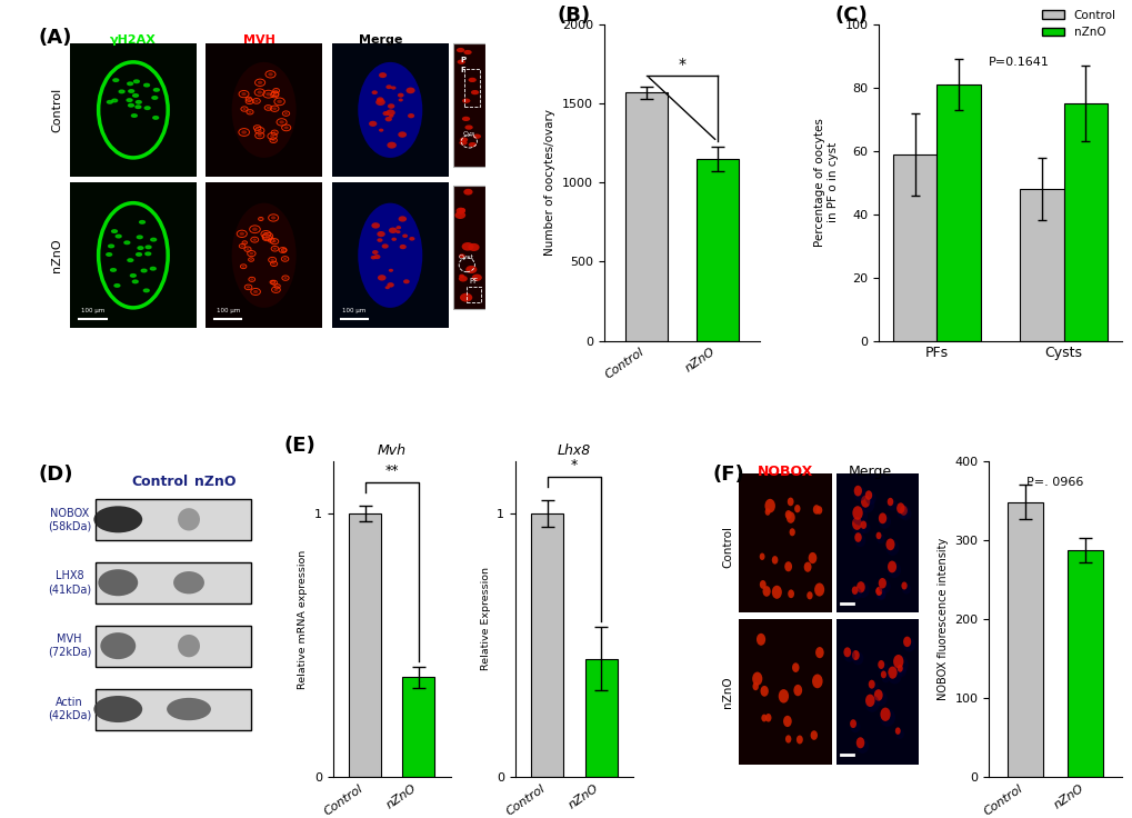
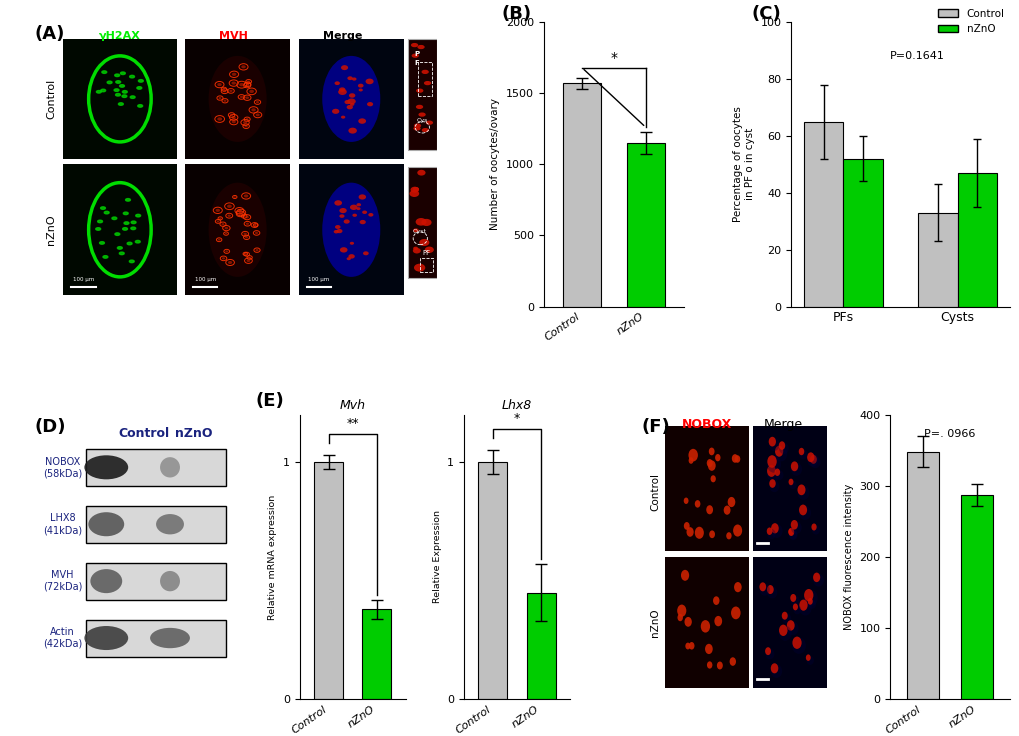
Control/PFs: 59 -> 65
nZnO/PFs: 81 -> 52
Control/Cysts: 48 -> 33
nZnO/Cysts: 75 -> 47
